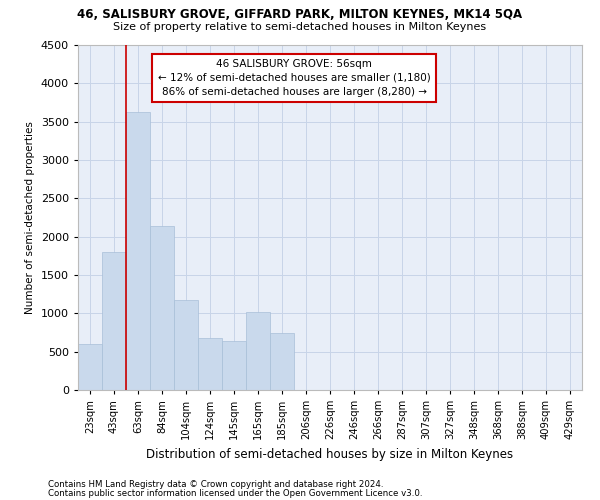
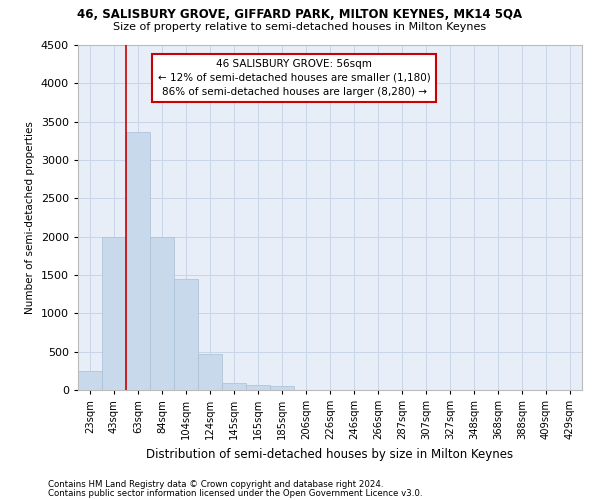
23sqm: 600 -> 250
43sqm: 1800 -> 2000
63sqm: 3620 -> 3370
84sqm: 2140 -> 2000
104sqm: 1180 -> 1450
124sqm: 680 -> 470
145sqm: 640 -> 90
165sqm: 1020 -> 60
185sqm: 740 -> 50
